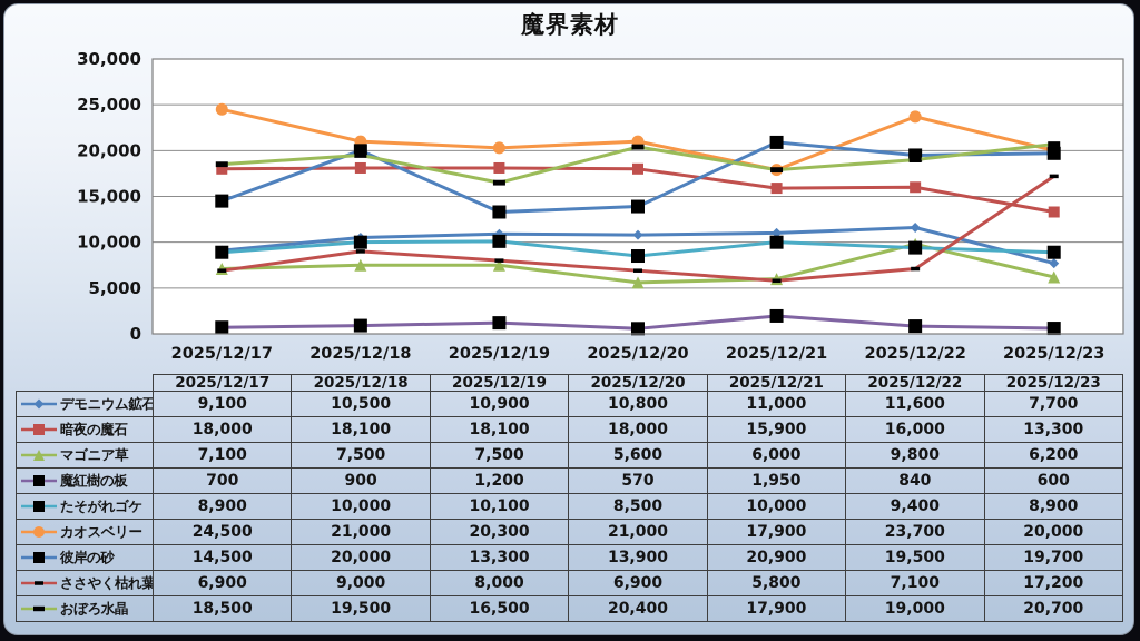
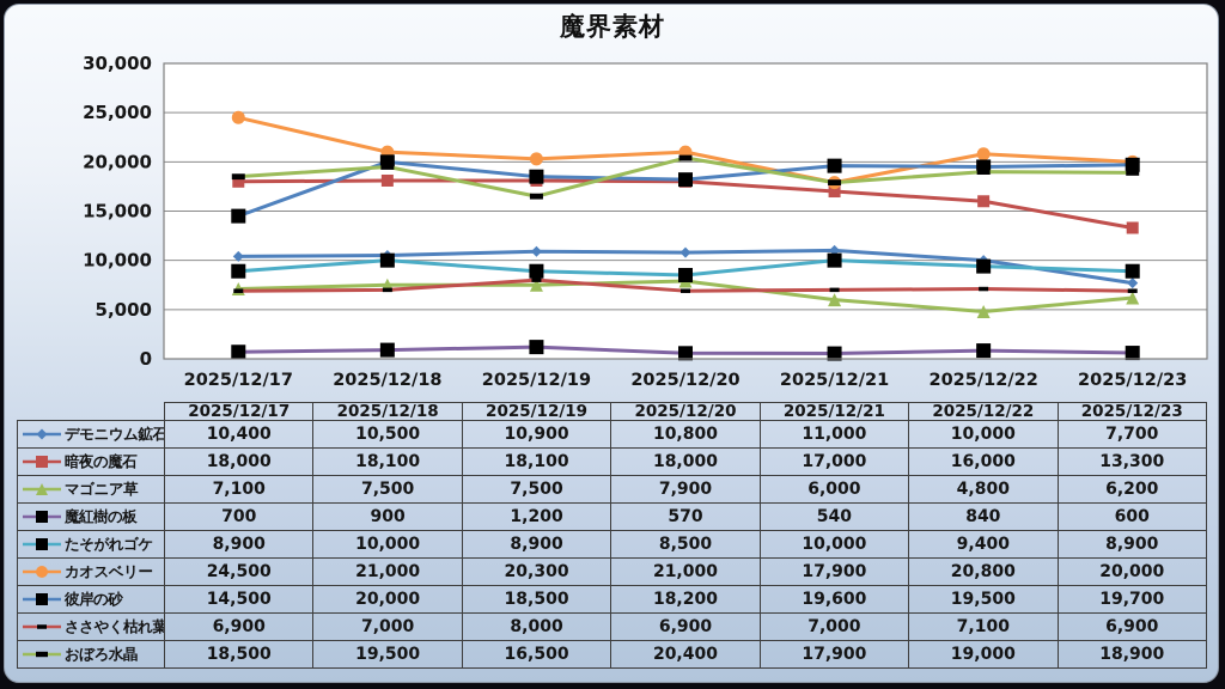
デモニウム鉱石/2025/12/17: 9,100 -> 10,400
ささやく枯れ葉/2025/12/18: 9,000 -> 7,000
たそがれゴケ/2025/12/19: 10,100 -> 8,900
彼岸の砂/2025/12/19: 13,300 -> 18,500
マゴニア草/2025/12/20: 5,600 -> 7,900
彼岸の砂/2025/12/20: 13,900 -> 18,200
暗夜の魔石/2025/12/21: 15,900 -> 17,000
魔紅樹の板/2025/12/21: 1,950 -> 540
彼岸の砂/2025/12/21: 20,900 -> 19,600
ささやく枯れ葉/2025/12/21: 5,800 -> 7,000
デモニウム鉱石/2025/12/22: 11,600 -> 10,000
マゴニア草/2025/12/22: 9,800 -> 4,800
カオスベリー/2025/12/22: 23,700 -> 20,800
ささやく枯れ葉/2025/12/23: 17,200 -> 6,900
おぼろ水晶/2025/12/23: 20,700 -> 18,900
